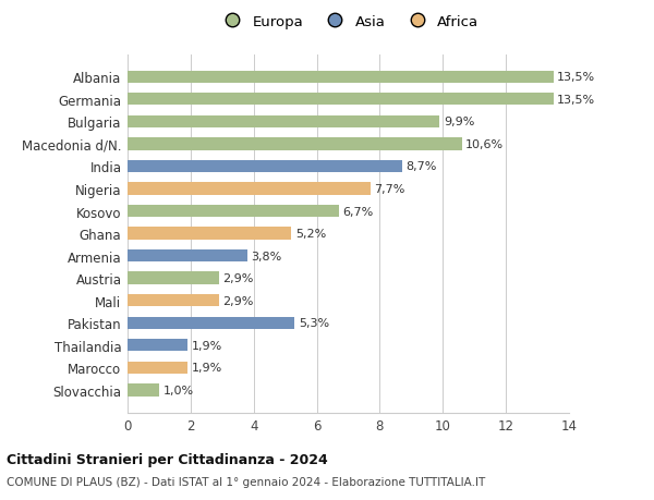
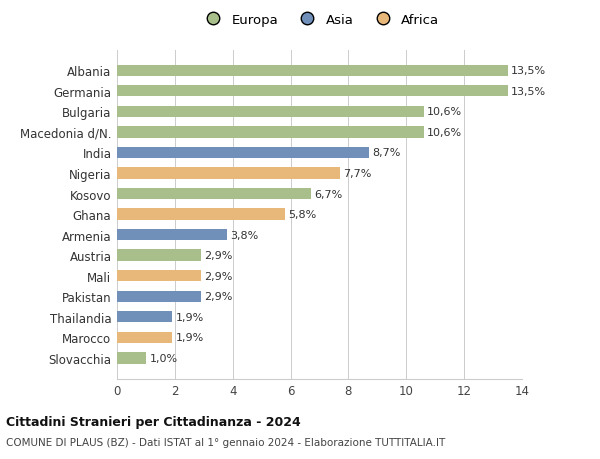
Bulgaria: 9,9% -> 10,6%
Ghana: 5,2% -> 5,8%
Pakistan: 5,3% -> 2,9%
